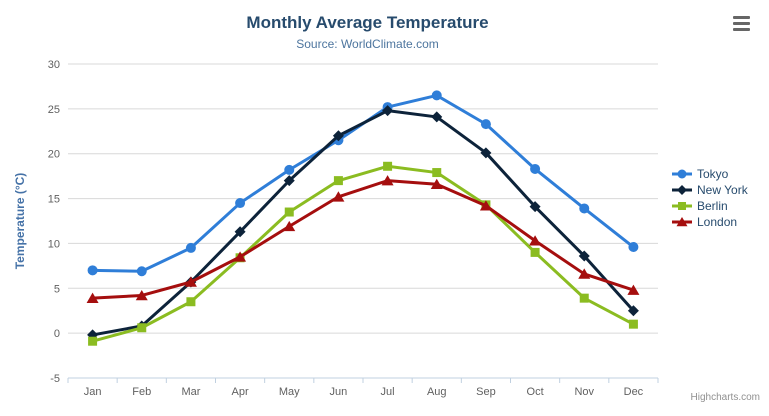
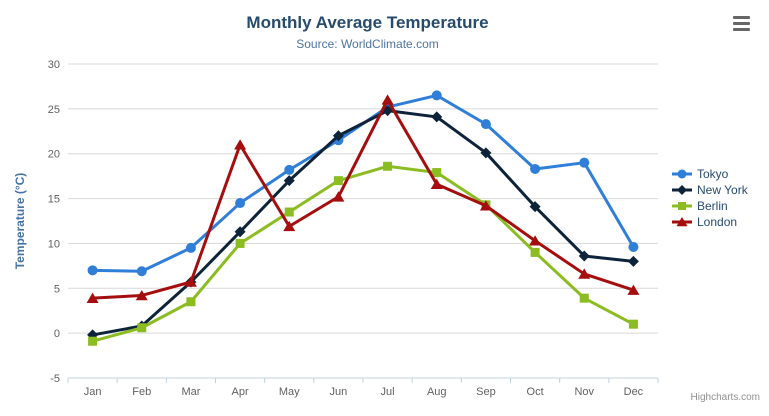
Berlin/Apr: 8 -> 10
London/Apr: 8 -> 21
London/Jul: 17 -> 26
Tokyo/Nov: 14 -> 19
New York/Dec: 2 -> 8
